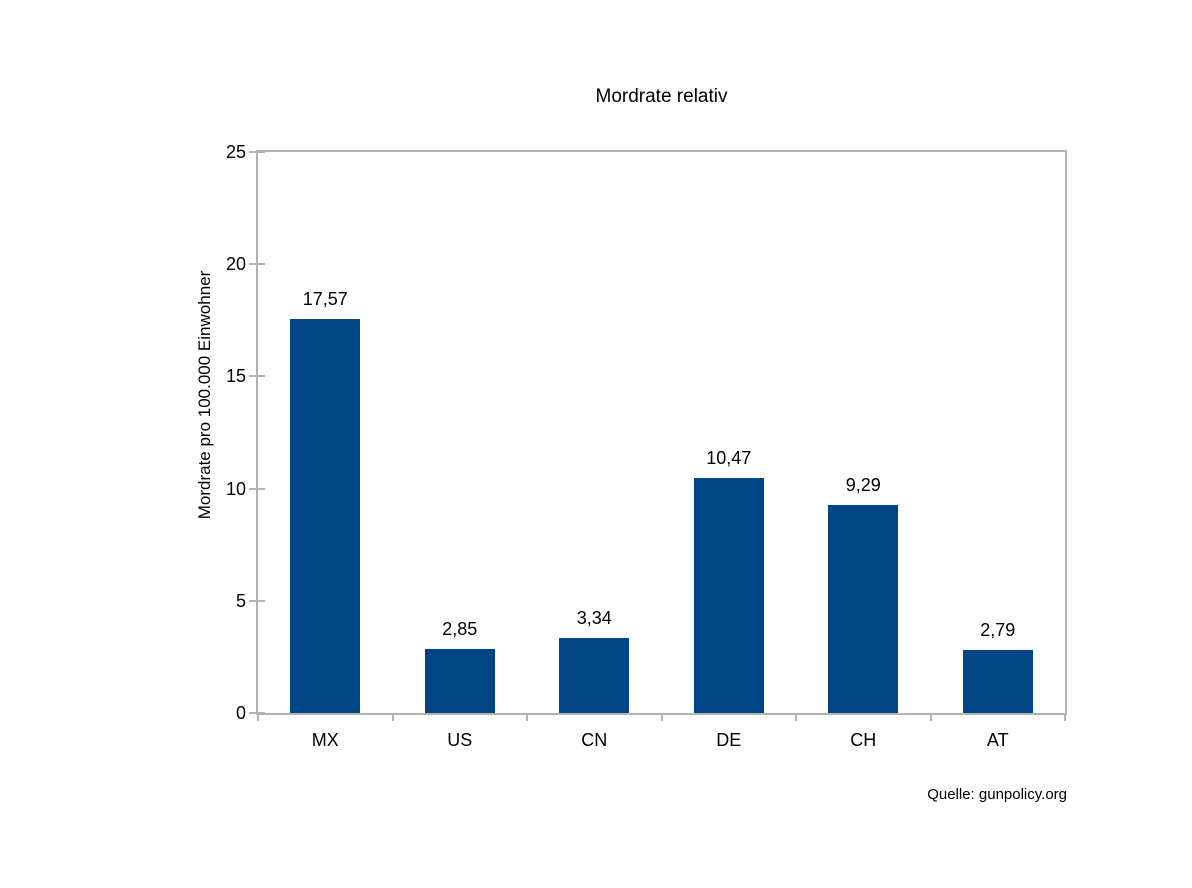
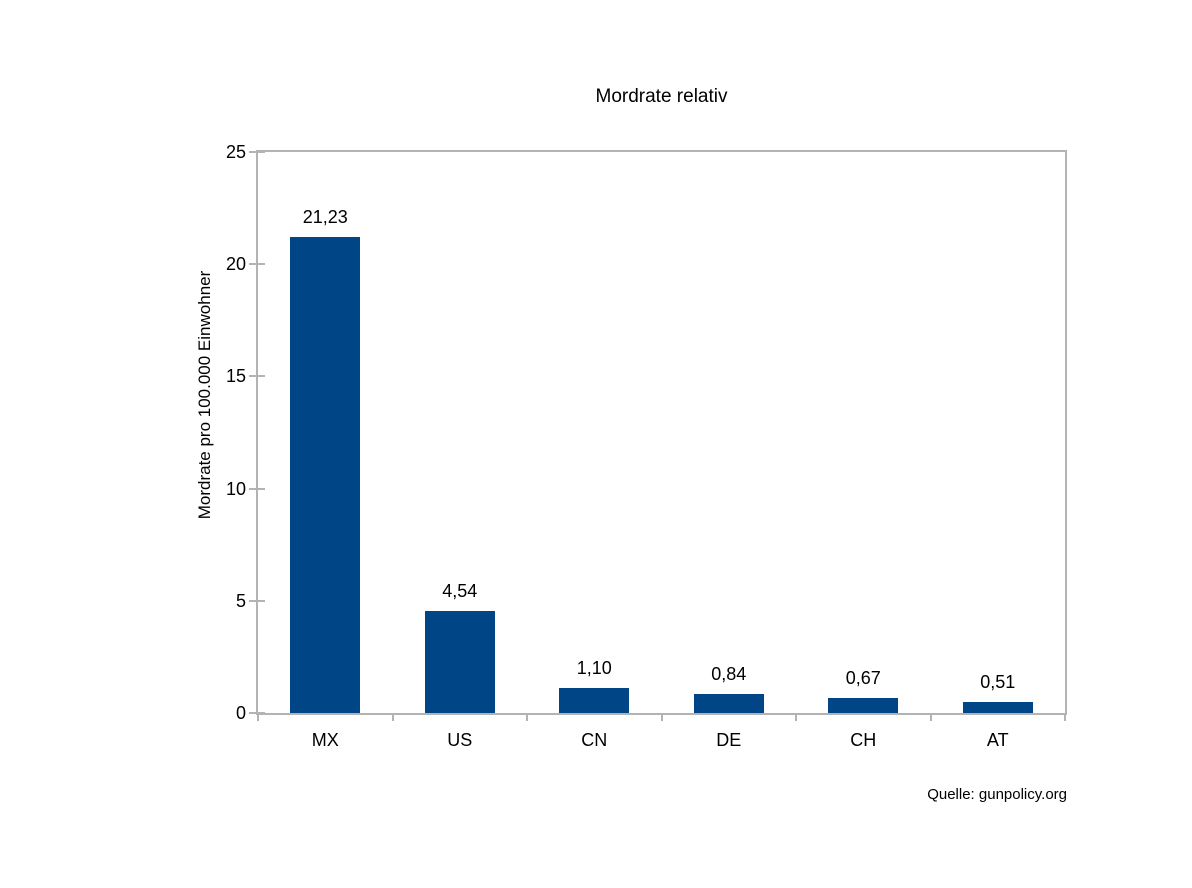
MX: 17,57 -> 21,23
US: 2,85 -> 4,54
CN: 3,34 -> 1,10
DE: 10,47 -> 0,84
CH: 9,29 -> 0,67
AT: 2,79 -> 0,51
